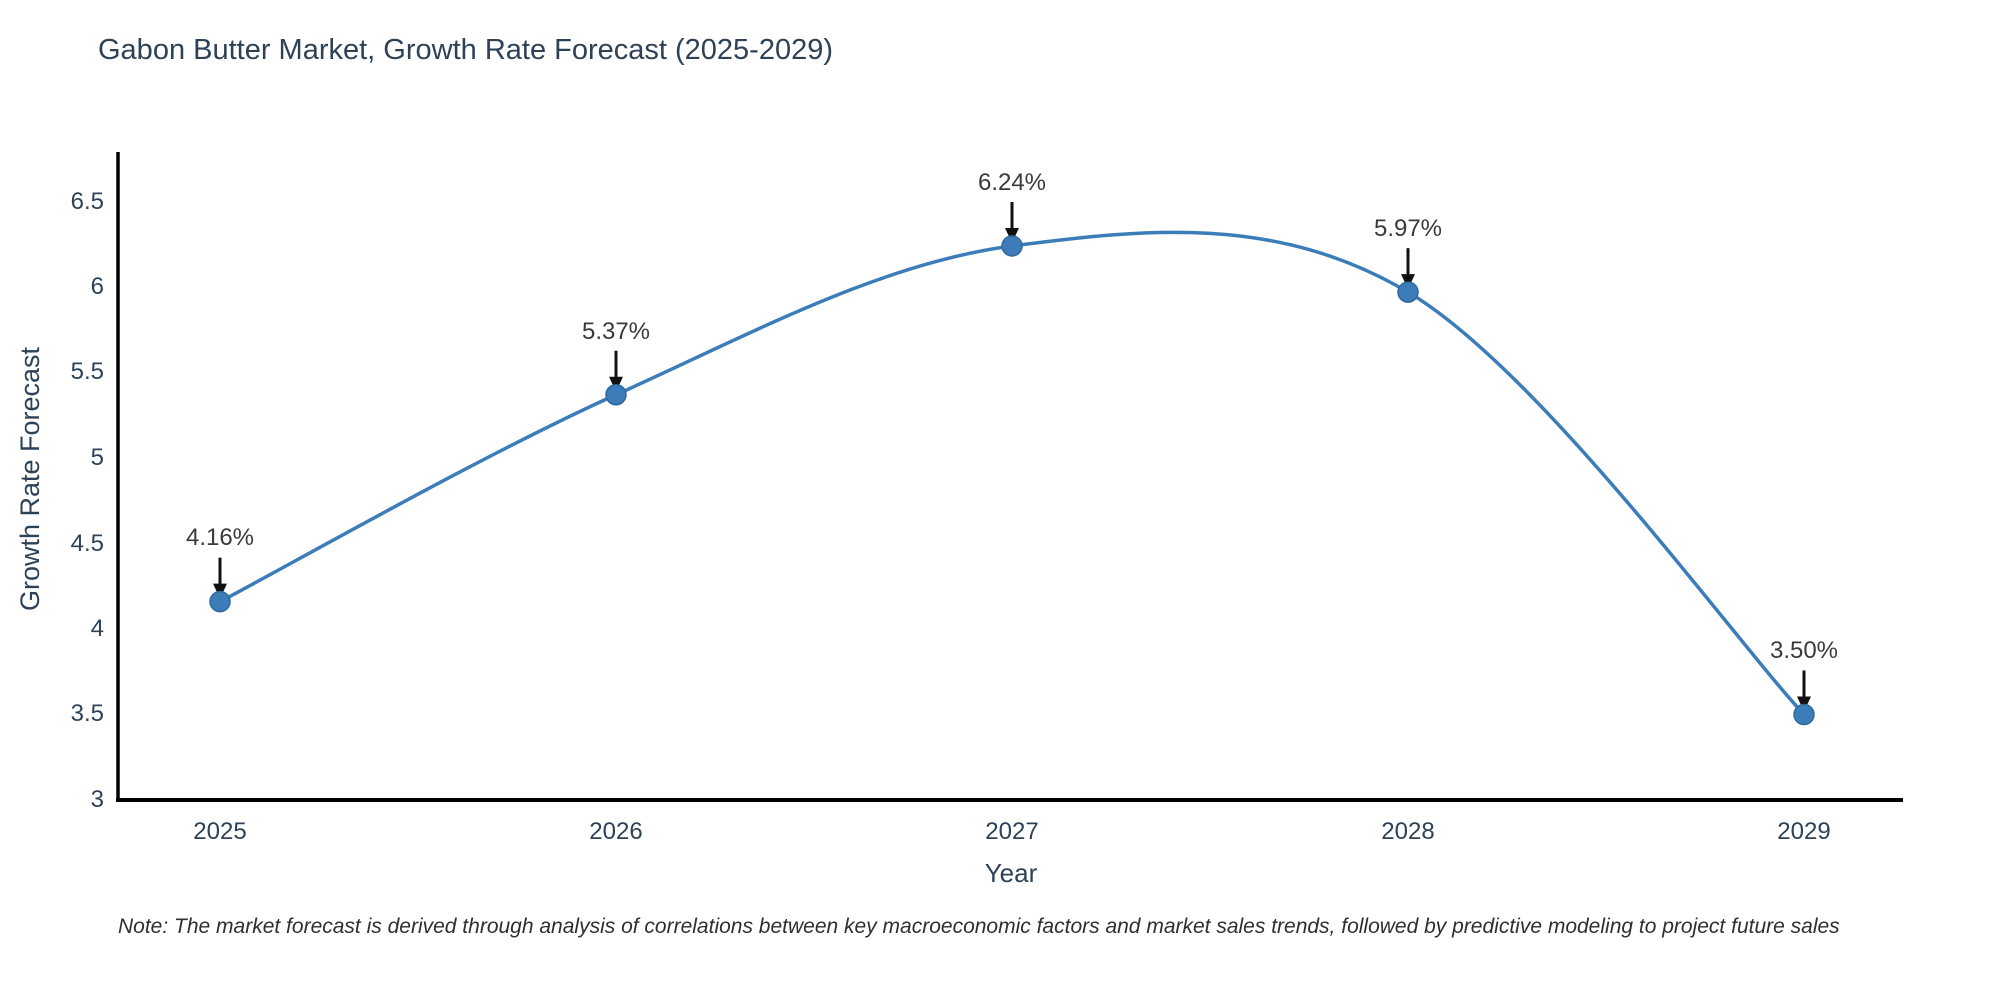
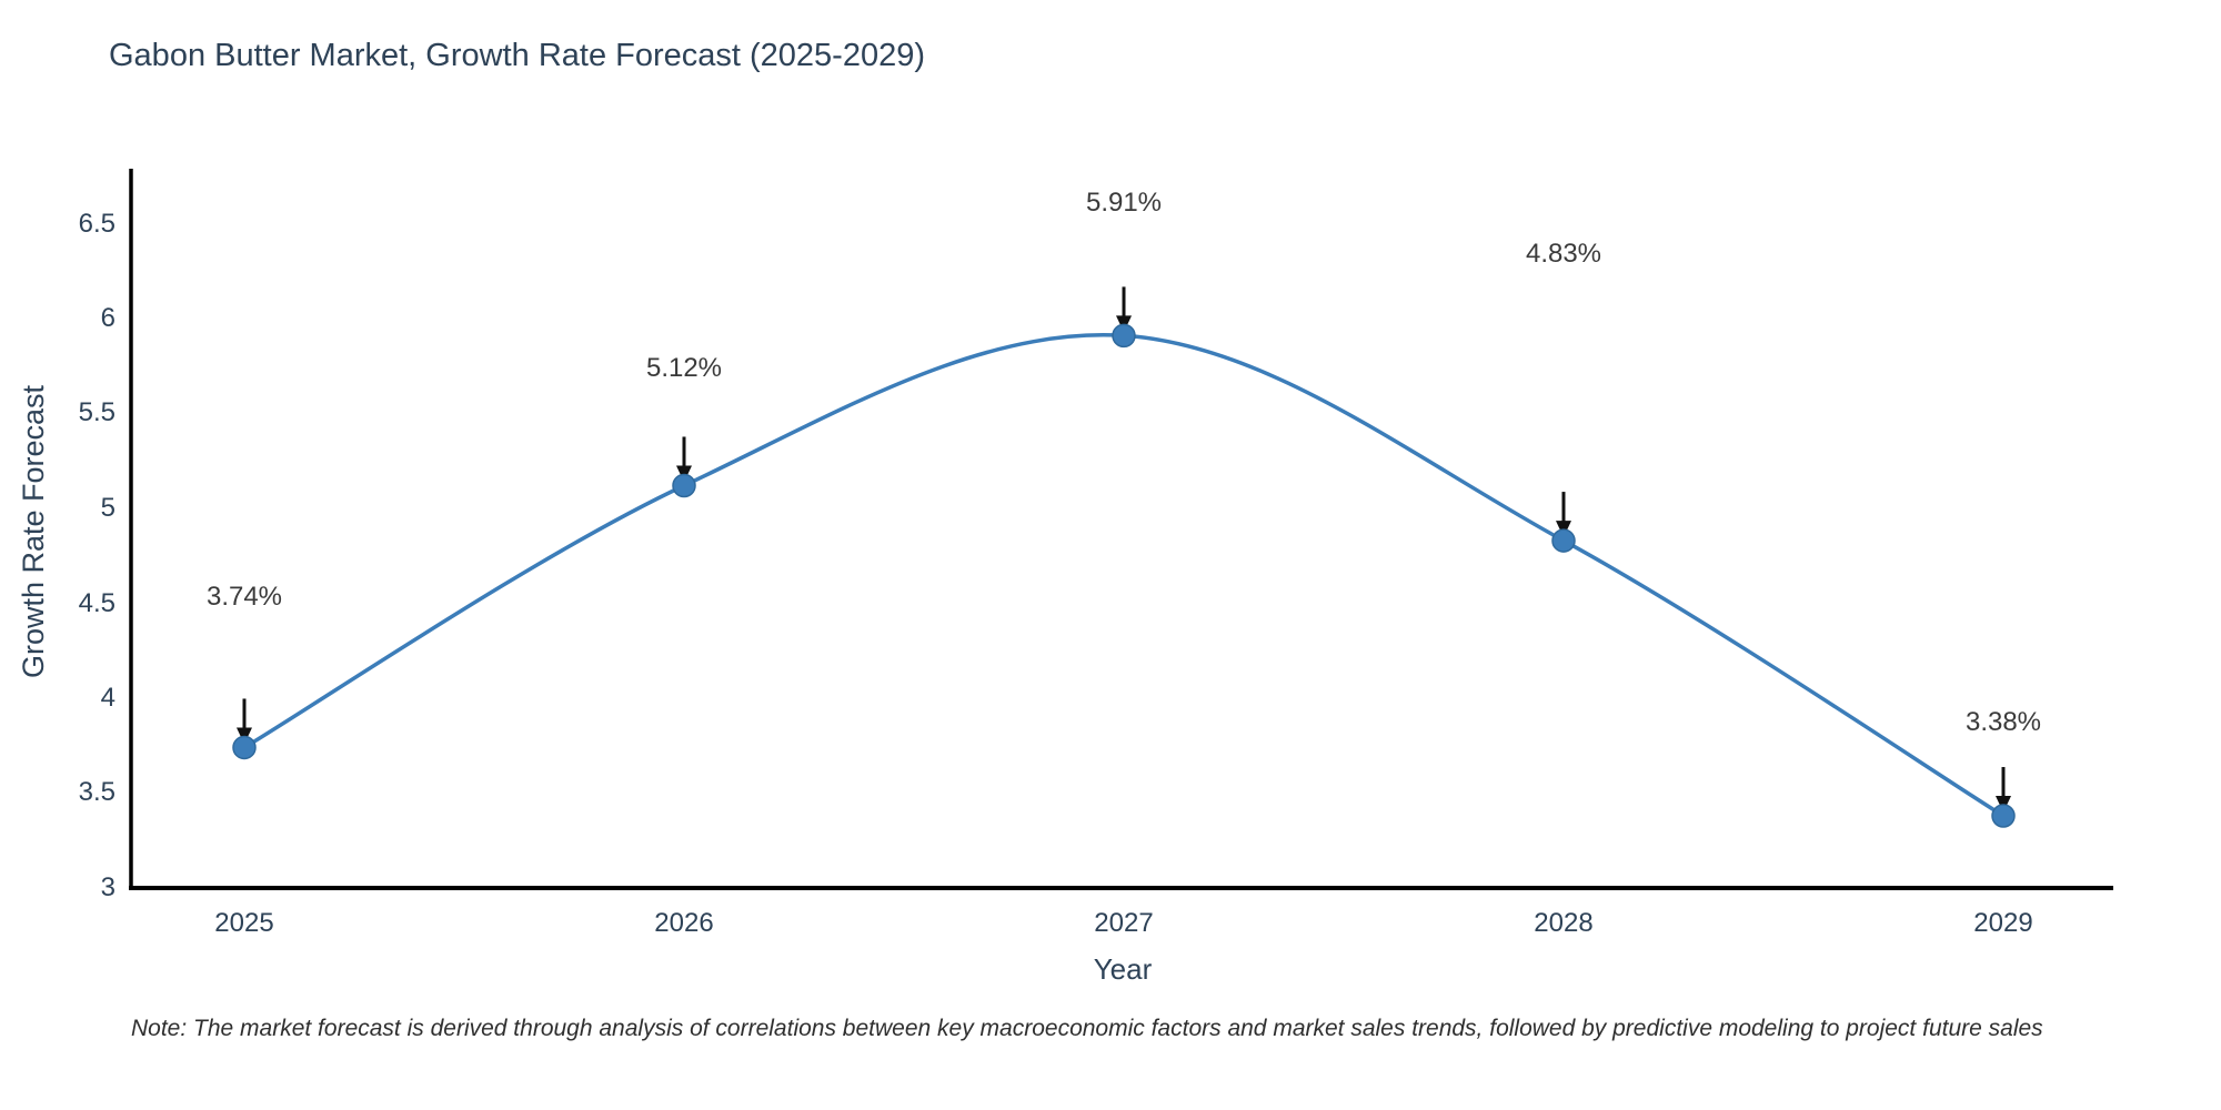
2025: 4.16% -> 3.74%
2026: 5.37% -> 5.12%
2027: 6.24% -> 5.91%
2028: 5.97% -> 4.83%
2029: 3.50% -> 3.38%
